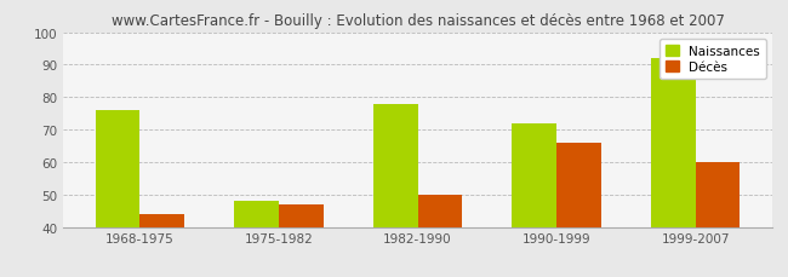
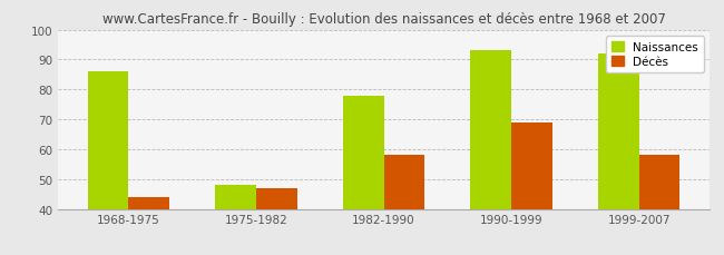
Naissances/1968-1975: 76 -> 86
Décès/1982-1990: 50 -> 58
Naissances/1990-1999: 72 -> 93
Décès/1990-1999: 66 -> 69
Décès/1999-2007: 60 -> 58
